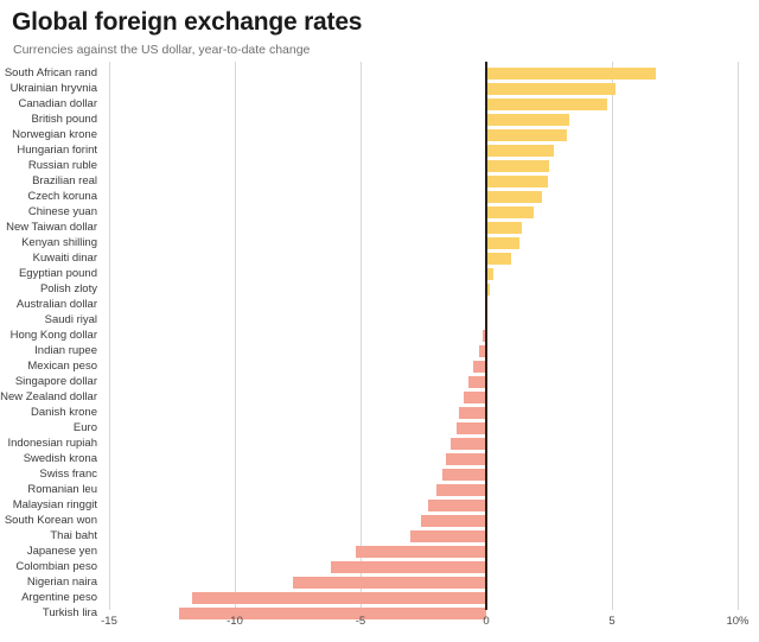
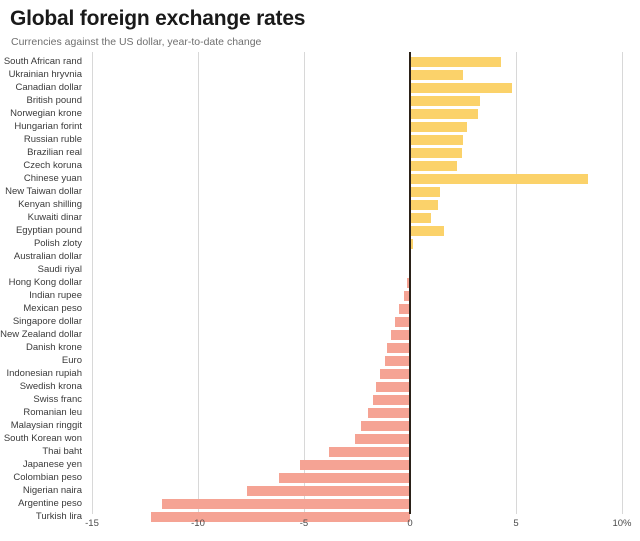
South African rand: 6.8% -> 4.3%
Ukrainian hryvnia: 5.2% -> 2.5%
Chinese yuan: 1.9% -> 8.4%
Egyptian pound: 0.3% -> 1.6%
Thai baht: -3.0% -> -3.8%
